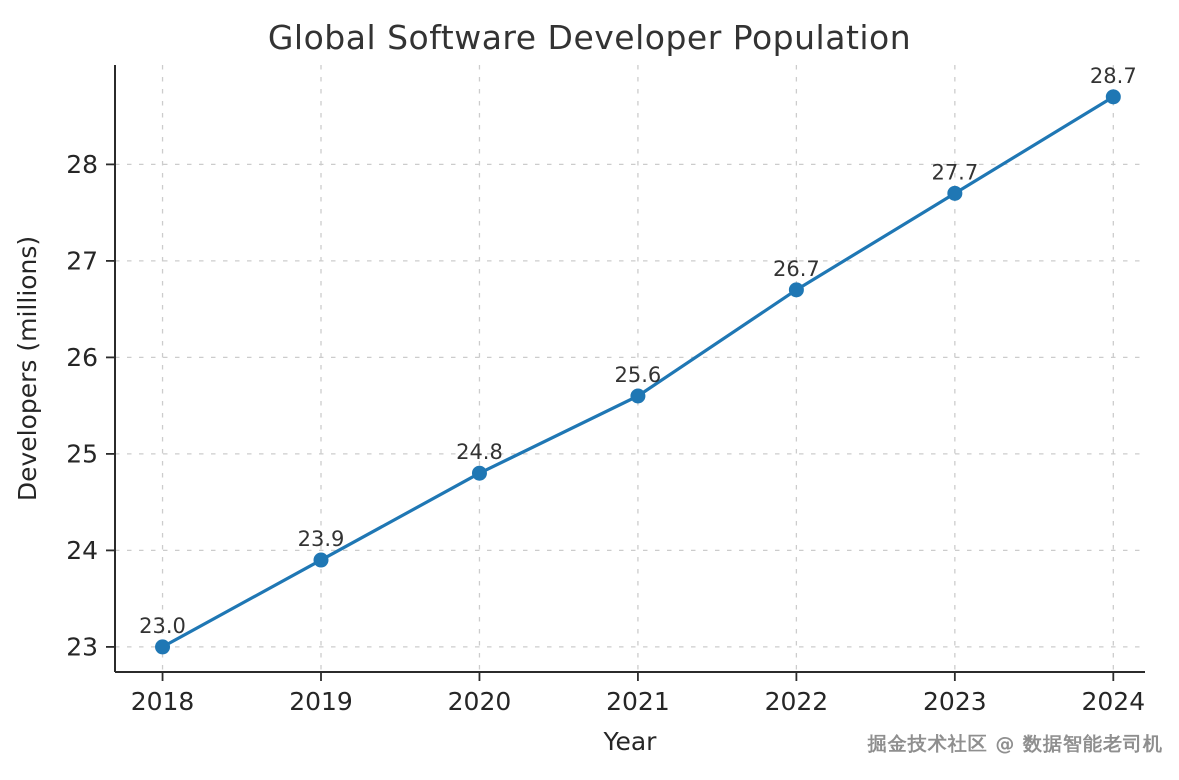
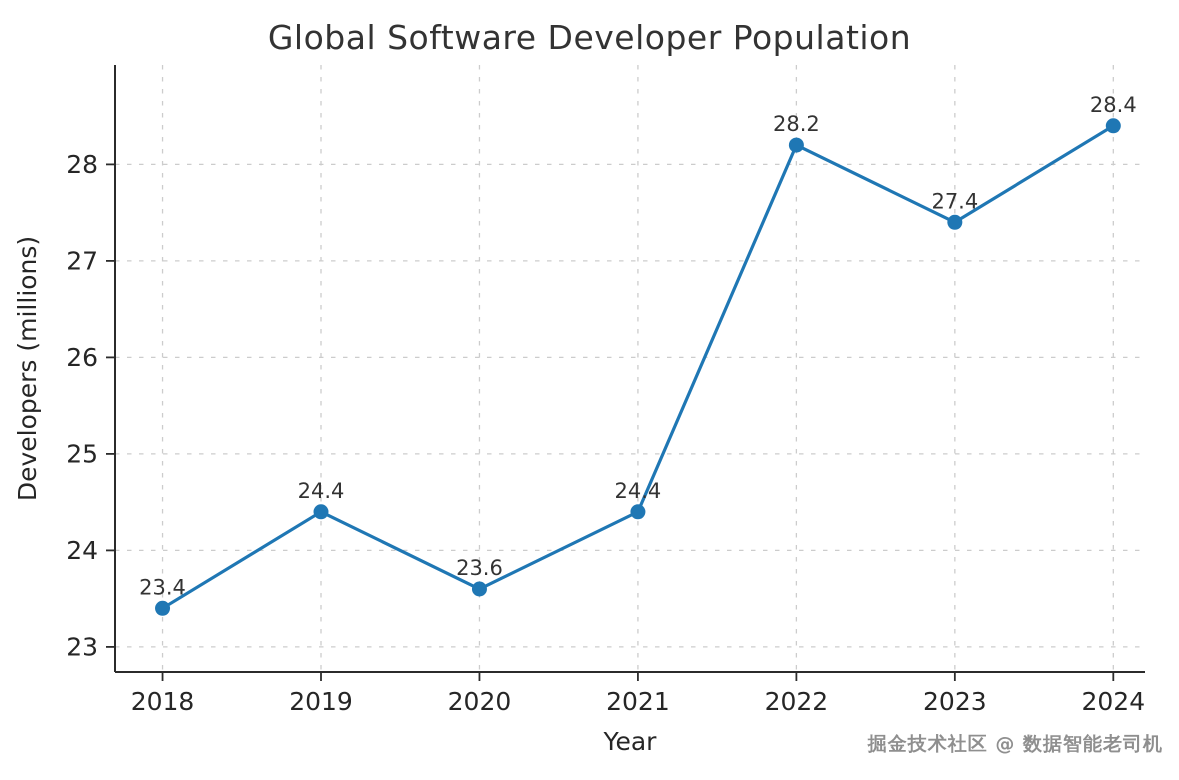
2018: 23.0 -> 23.4
2019: 23.9 -> 24.4
2020: 24.8 -> 23.6
2021: 25.6 -> 24.4
2022: 26.7 -> 28.2
2023: 27.7 -> 27.4
2024: 28.7 -> 28.4
